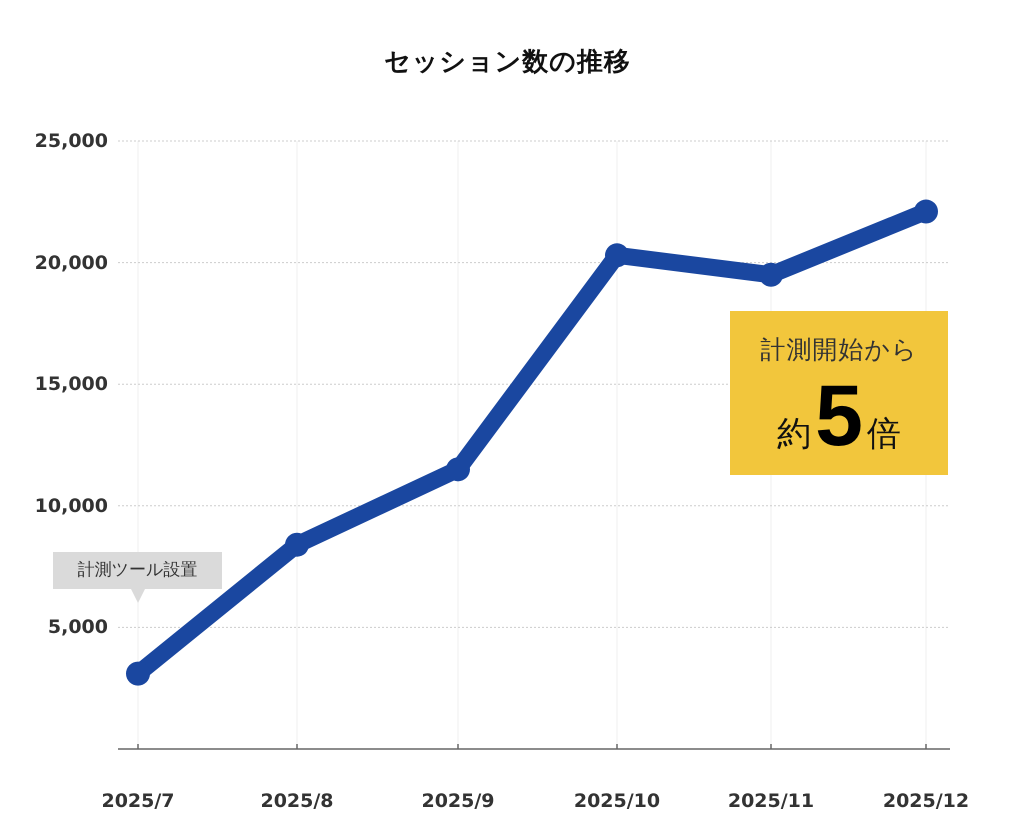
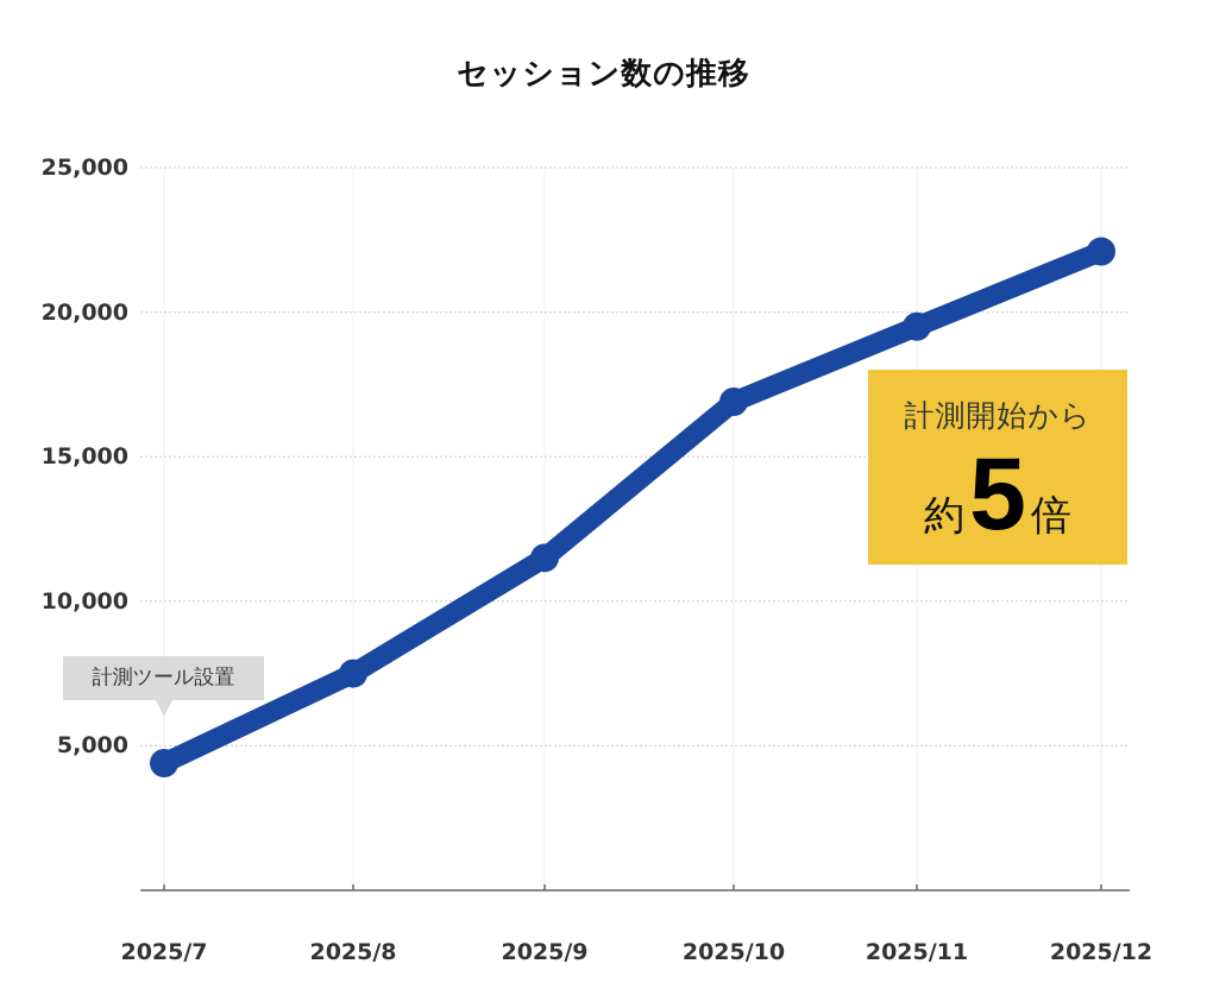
2025/7: 3100 -> 4400
2025/8: 8400 -> 7500
2025/10: 20300 -> 16900
